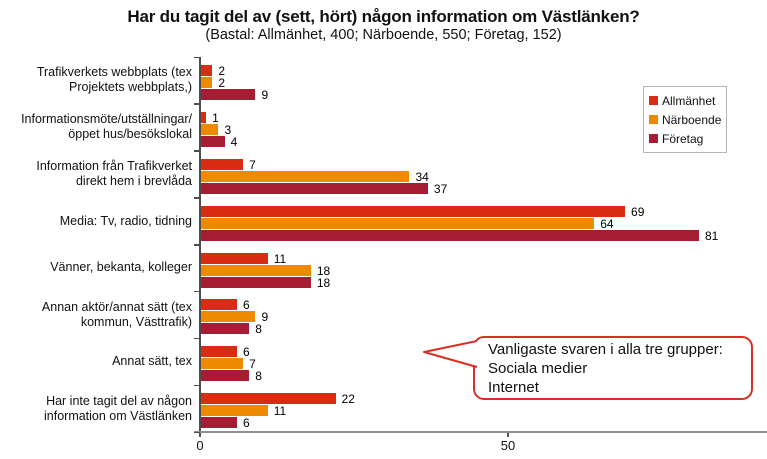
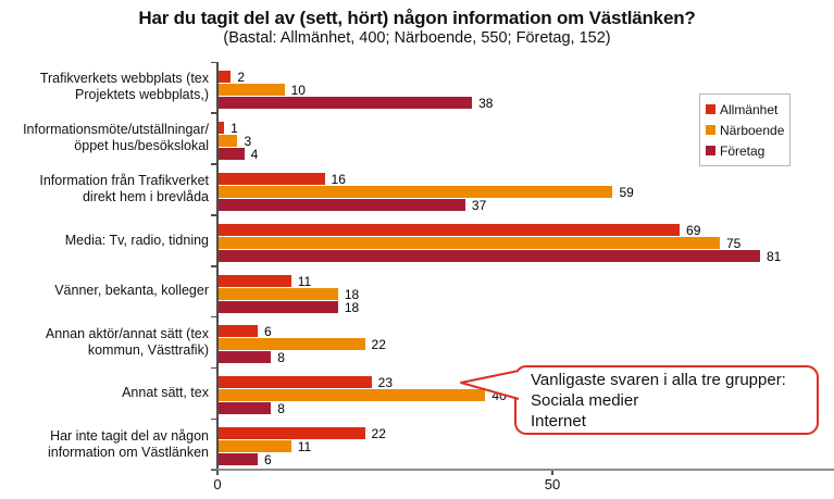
Närboende/Trafikverkets webbplats (tex Projektets webbplats,): 2 -> 10
Företag/Trafikverkets webbplats (tex Projektets webbplats,): 9 -> 38
Allmänhet/Information från Trafikverket direkt hem i brevlåda: 7 -> 16
Närboende/Information från Trafikverket direkt hem i brevlåda: 34 -> 59
Närboende/Media: Tv, radio, tidning: 64 -> 75
Närboende/Annan aktör/annat sätt (tex kommun, Västtrafik): 9 -> 22
Allmänhet/Annat sätt, tex: 6 -> 23
Närboende/Annat sätt, tex: 7 -> 40
